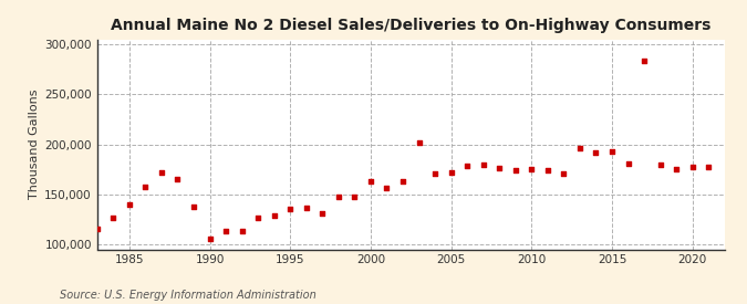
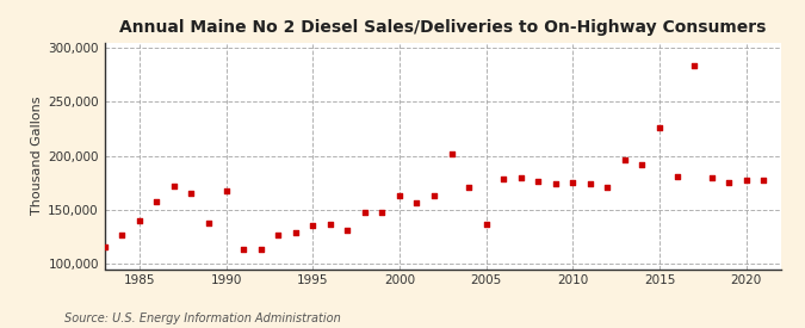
1990: 106,000 -> 168,000
2005: 172,000 -> 136,000
2015: 193,000 -> 226,000
